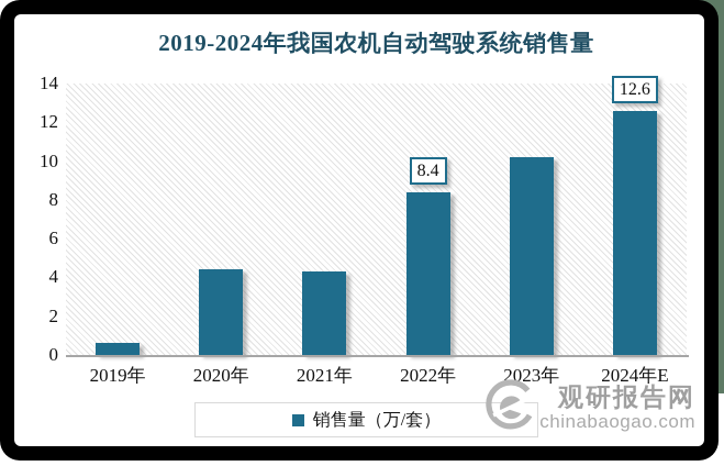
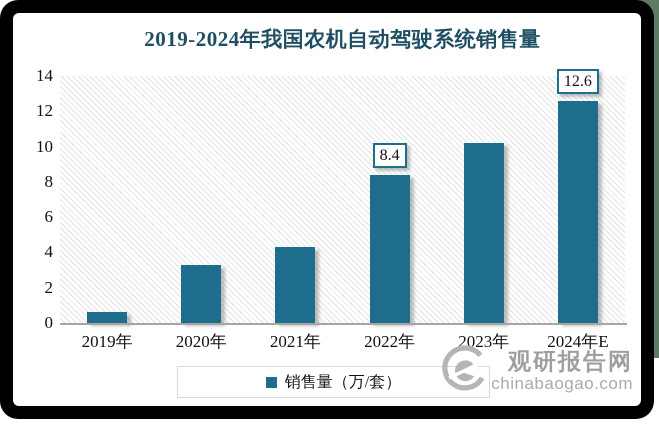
2020年: 4.4 -> 3.3
